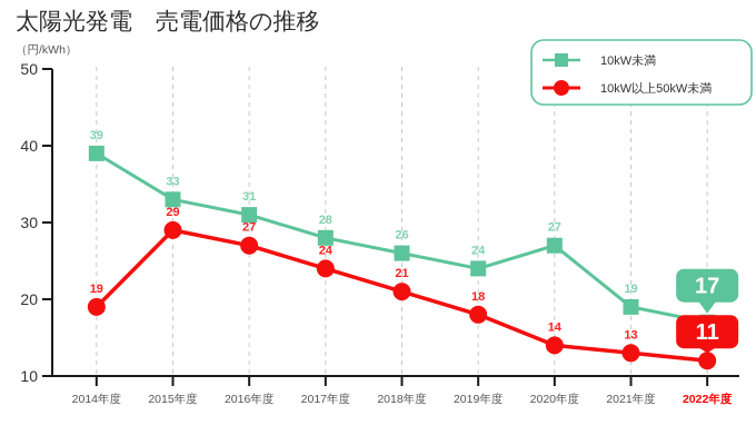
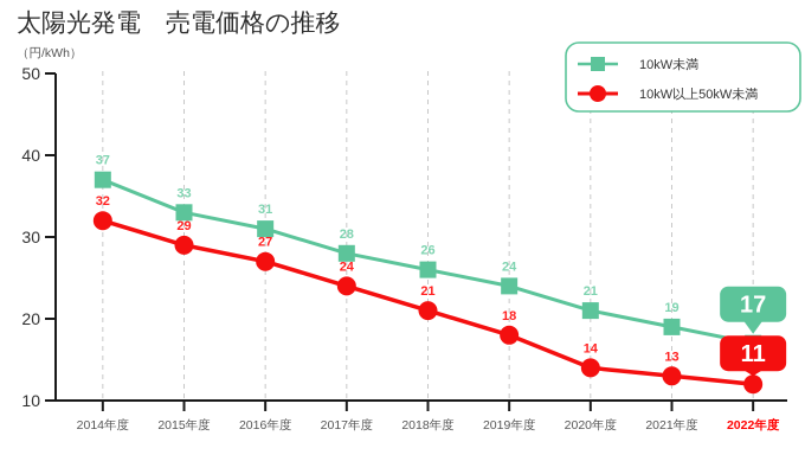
10kW未満/2014年度: 39 -> 37
10kW以上50kW未満/2014年度: 19 -> 32
10kW未満/2020年度: 27 -> 21
